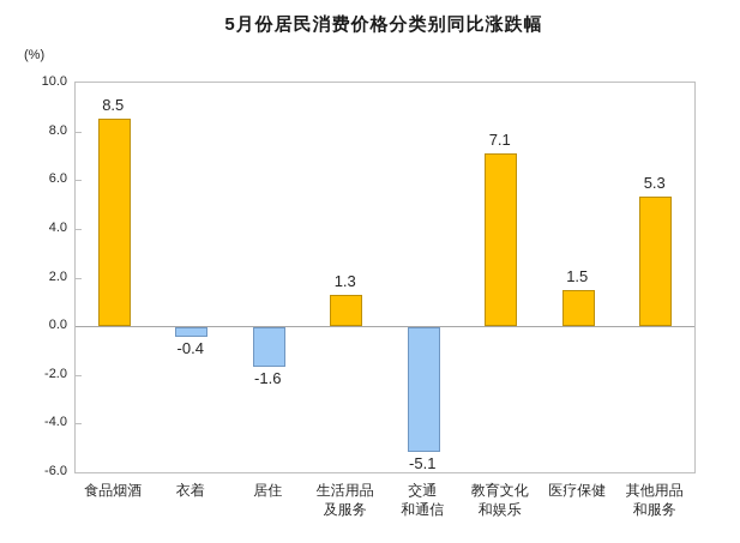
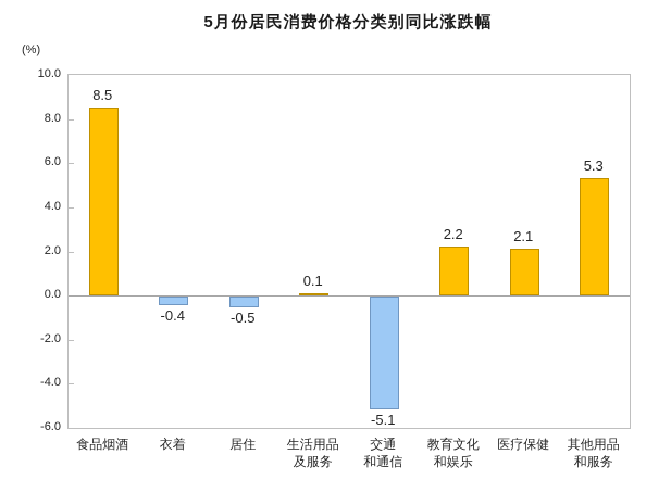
居住: -1.6 -> -0.5
生活用品及服务: 1.3 -> 0.1
教育文化和娱乐: 7.1 -> 2.2
医疗保健: 1.5 -> 2.1
